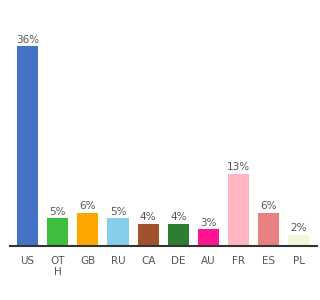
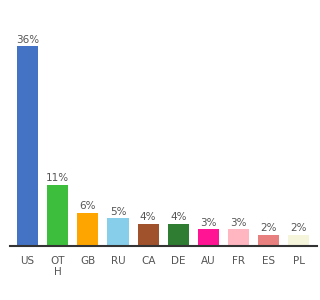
OT H: 5% -> 11%
FR: 13% -> 3%
ES: 6% -> 2%
